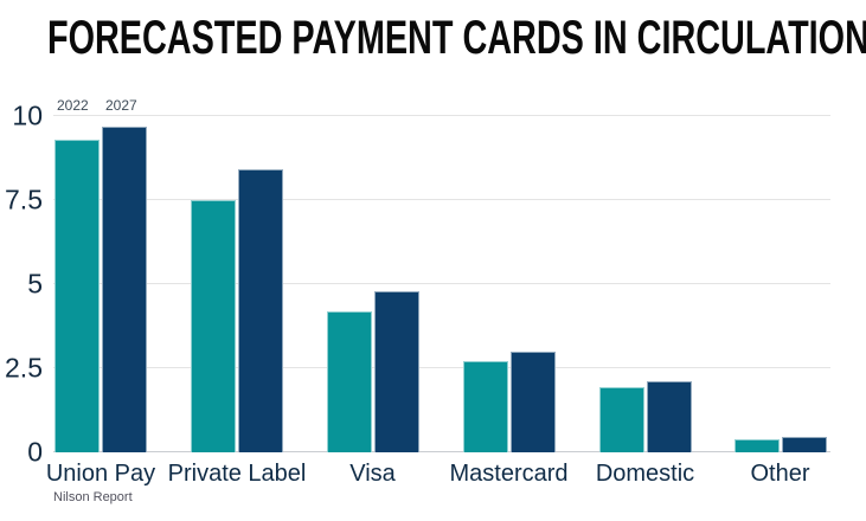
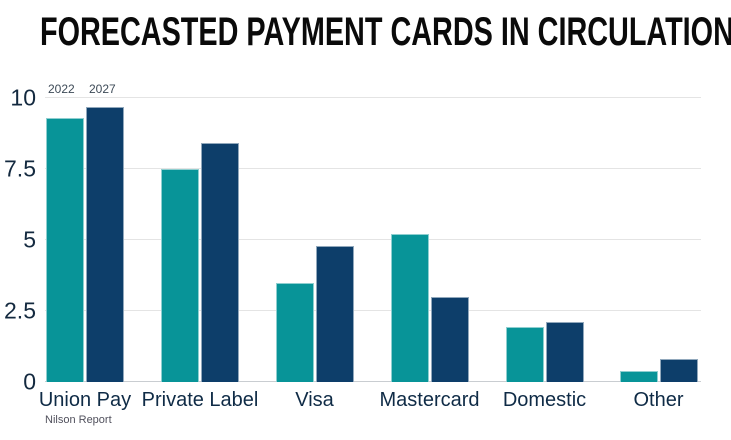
2022/Visa: 4.2 -> 3.5
2022/Mastercard: 2.7 -> 5.2
2027/Other: 0.5 -> 0.8
